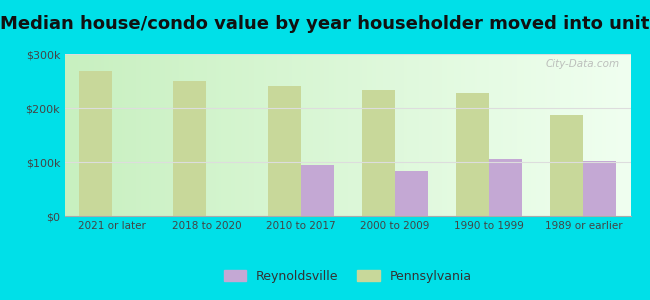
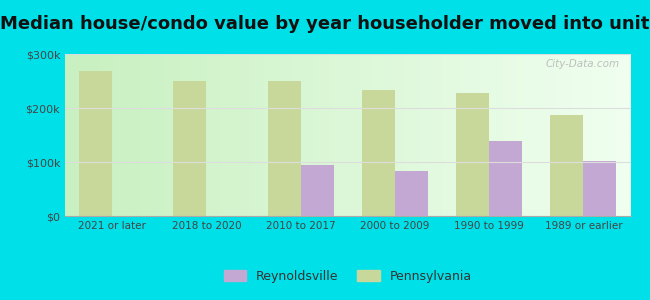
Pennsylvania/2010 to 2017: $240k -> $250k
Reynoldsville/1990 to 1999: $105k -> $138k
